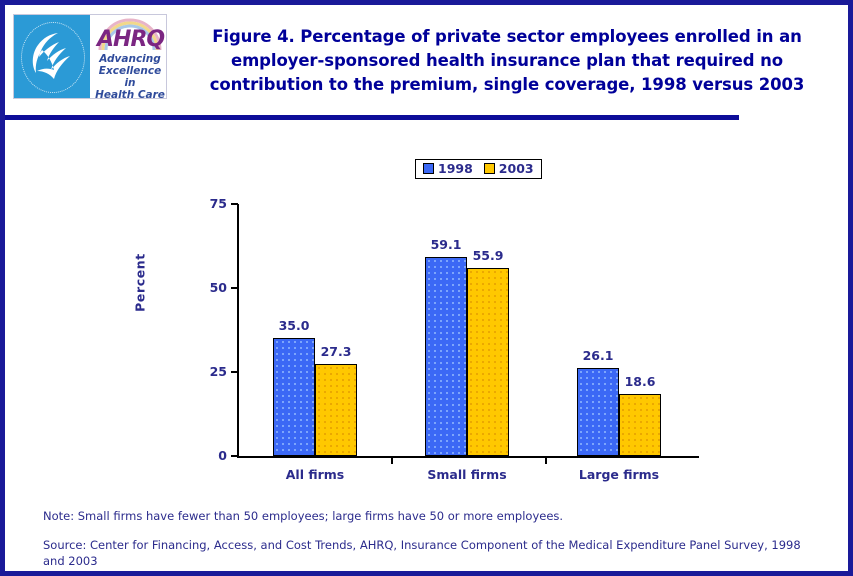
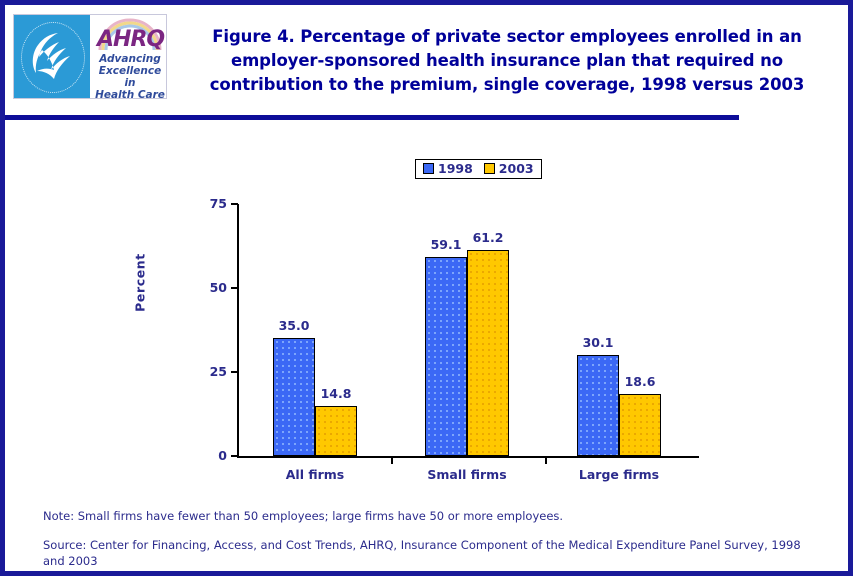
2003/All firms: 27.3 -> 14.8
2003/Small firms: 55.9 -> 61.2
1998/Large firms: 26.1 -> 30.1
